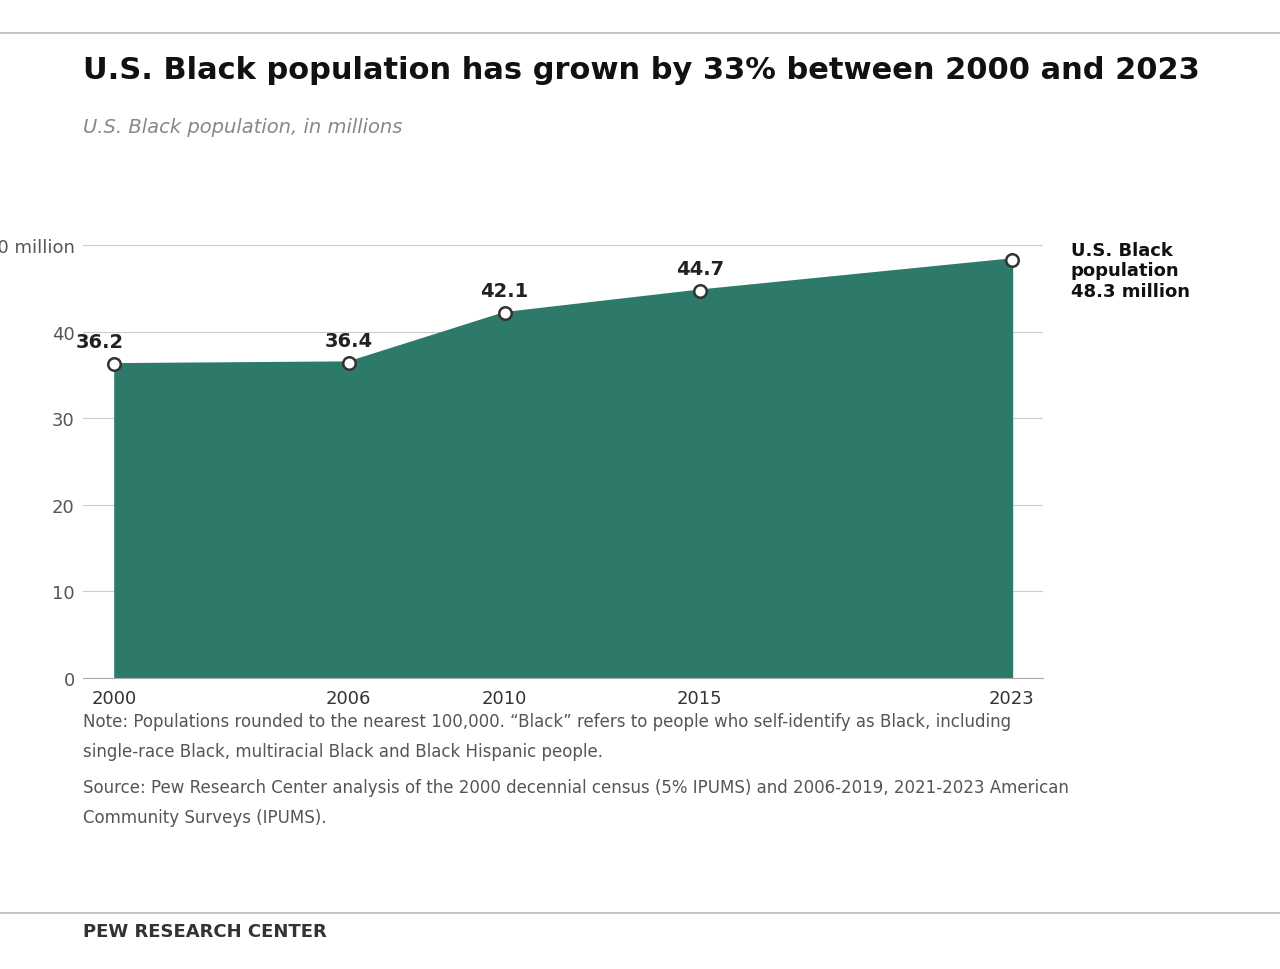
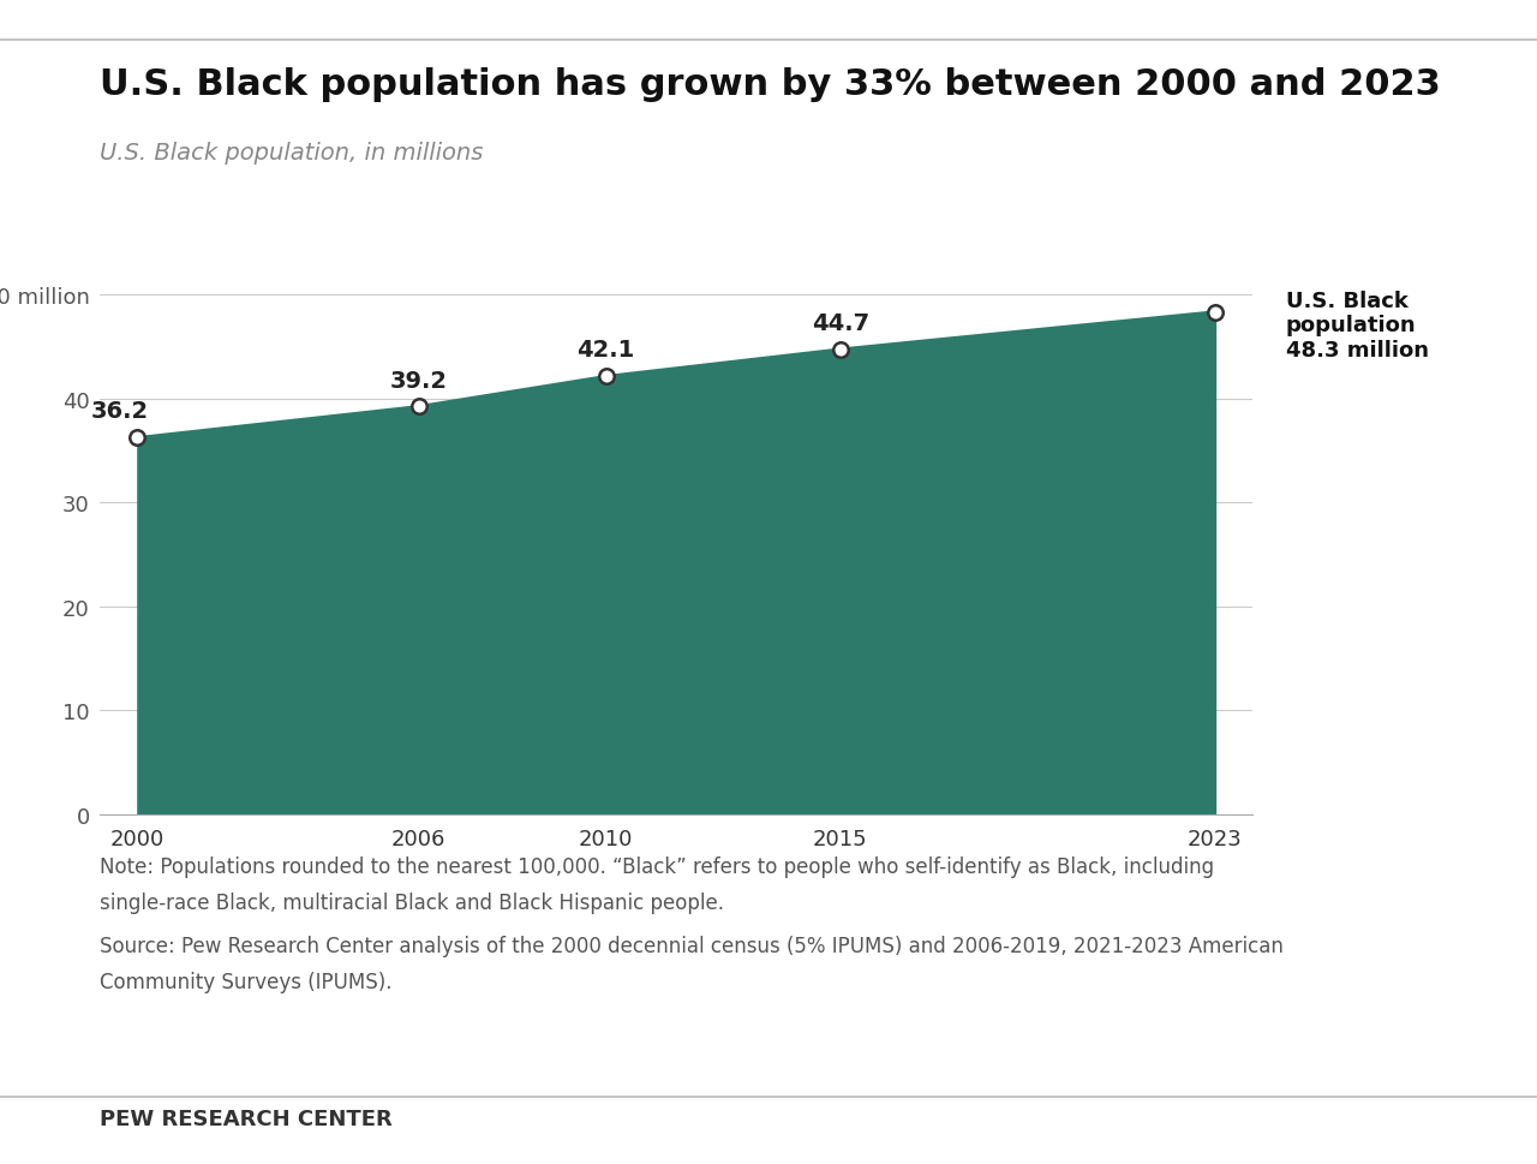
2006: 36.4 -> 39.2
